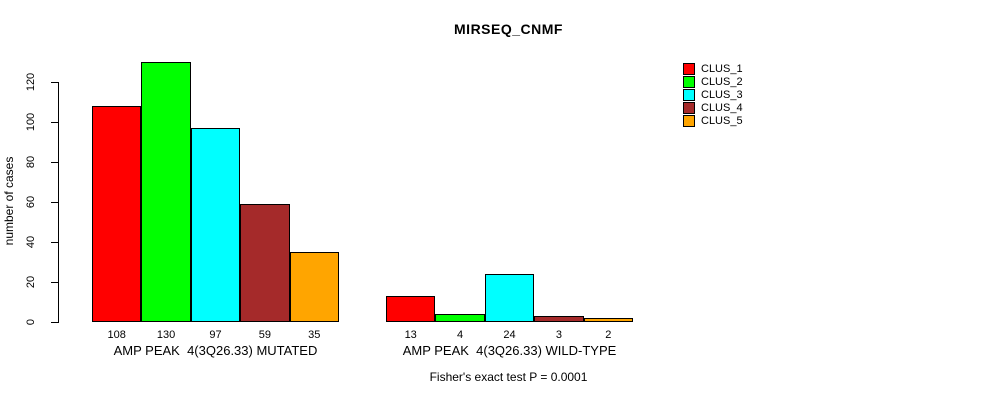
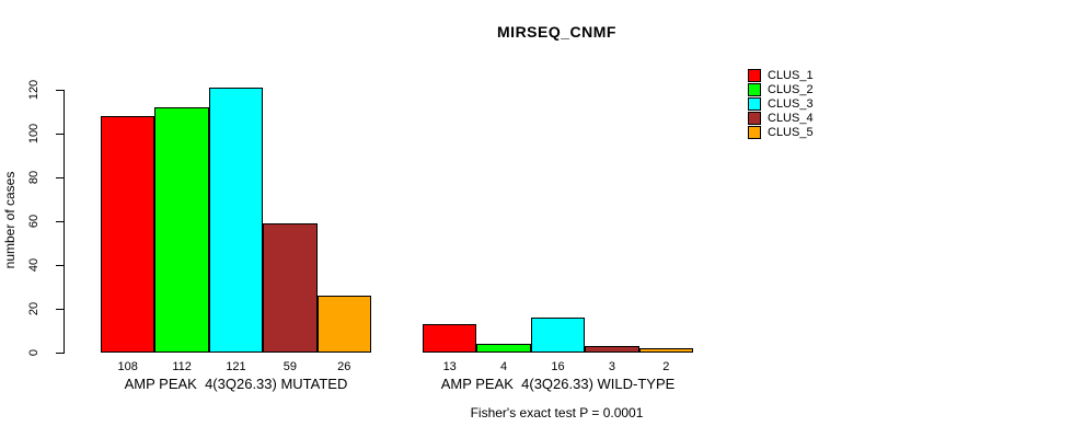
CLUS_2/AMP PEAK 4(3Q26.33) MUTATED: 130 -> 112
CLUS_3/AMP PEAK 4(3Q26.33) MUTATED: 97 -> 121
CLUS_5/AMP PEAK 4(3Q26.33) MUTATED: 35 -> 26
CLUS_3/AMP PEAK 4(3Q26.33) WILD-TYPE: 24 -> 16
